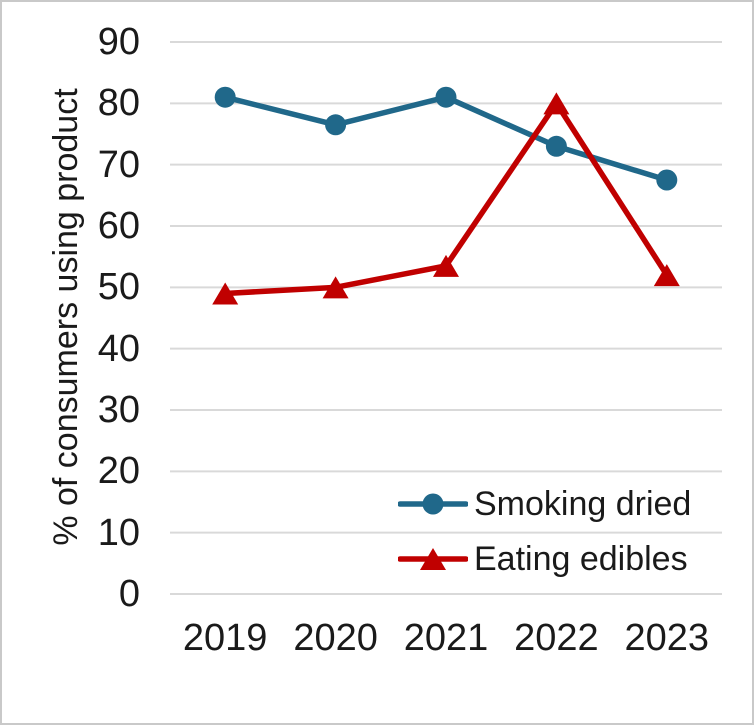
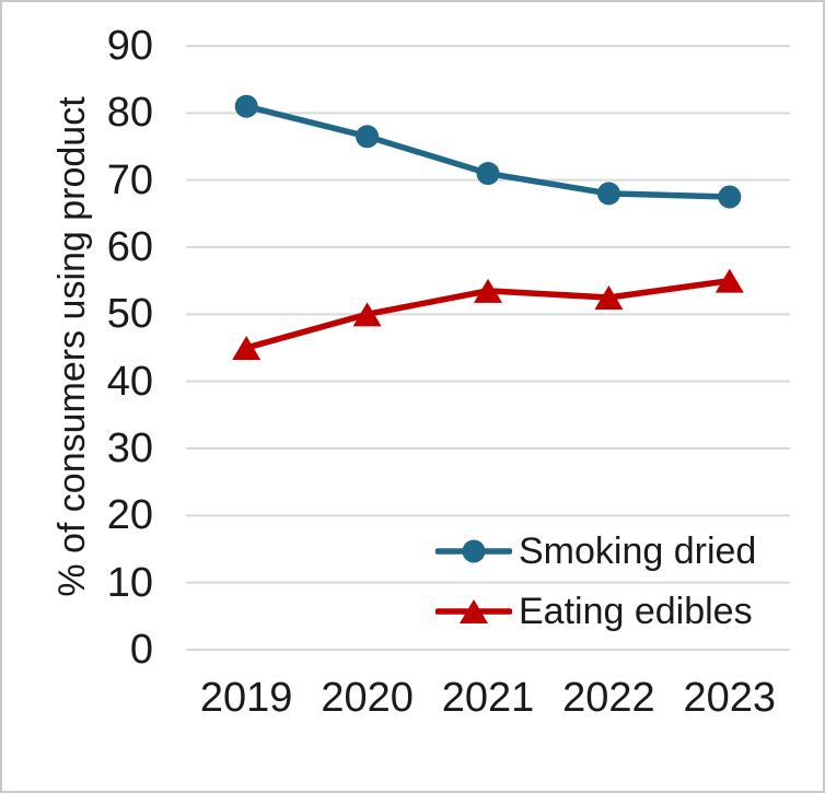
Eating edibles/2019: 49 -> 45
Smoking dried/2021: 81 -> 71
Smoking dried/2022: 73 -> 68
Eating edibles/2022: 80 -> 52
Eating edibles/2023: 52 -> 55
